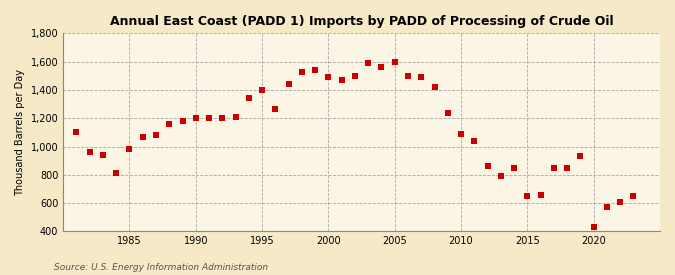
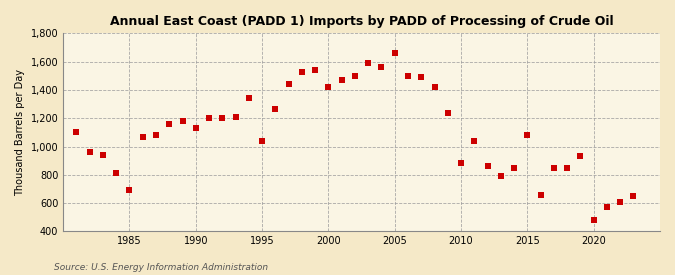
1985: 980 -> 690
1990: 1,200 -> 1,130
1995: 1,400 -> 1,040
2000: 1,490 -> 1,420
2005: 1,600 -> 1,660
2010: 1,090 -> 880
2015: 650 -> 1,080
2020: 430 -> 480
